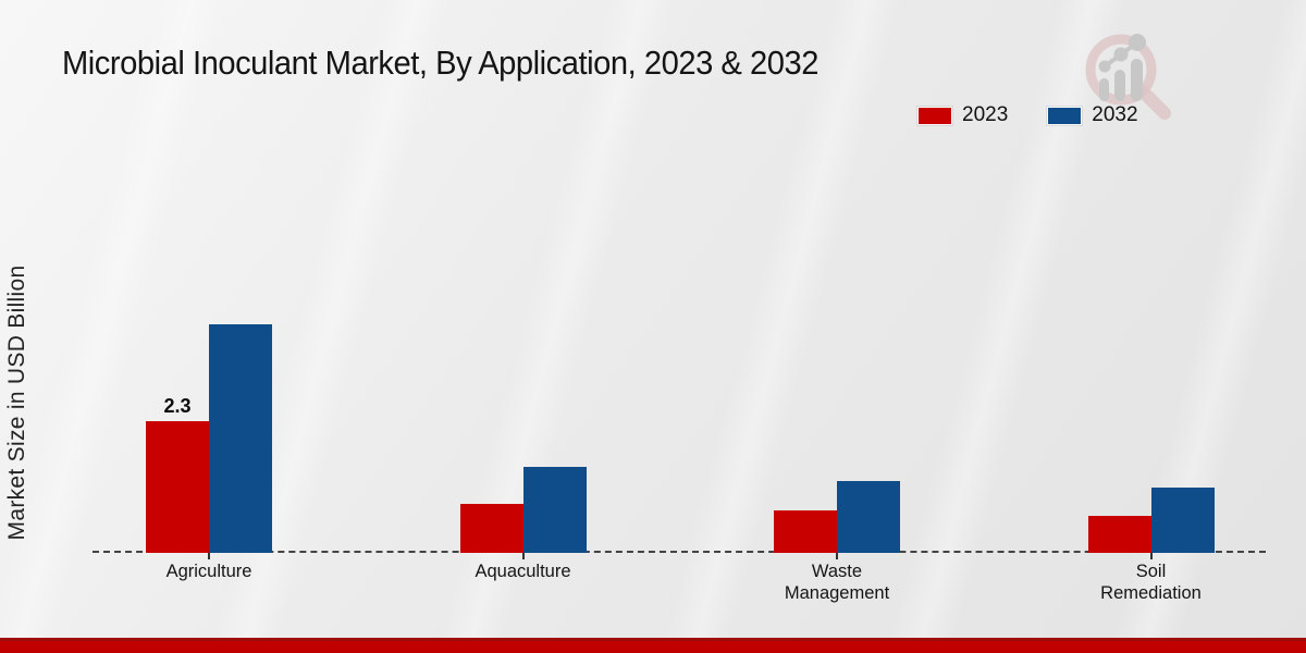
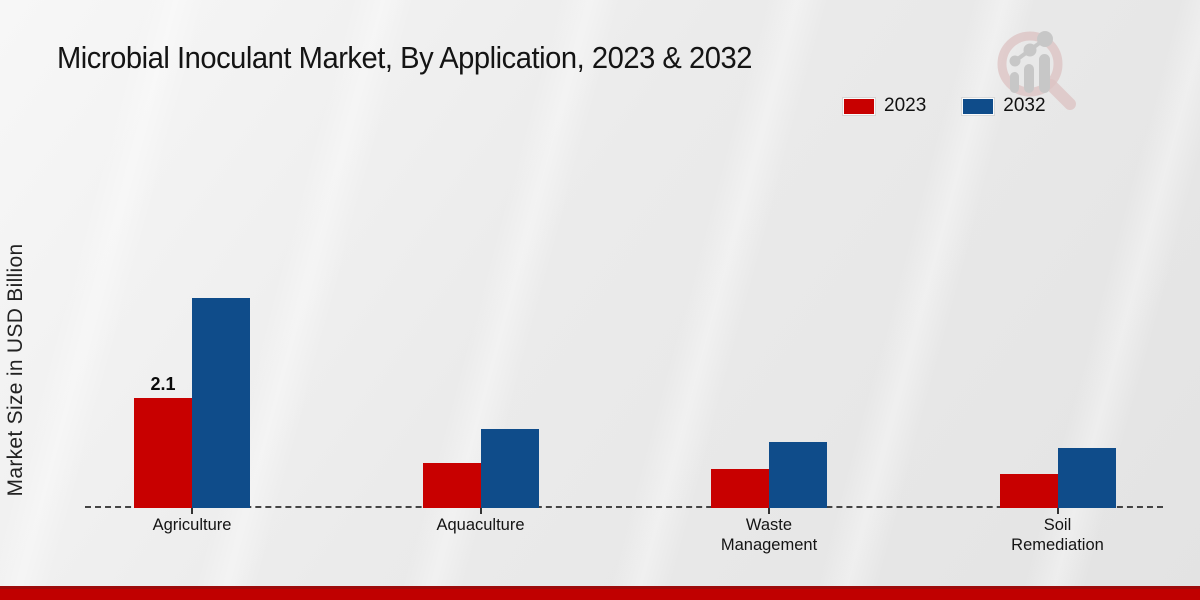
2023/Agriculture: 2.3 -> 2.1
